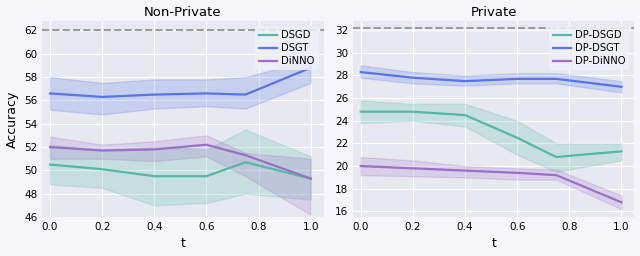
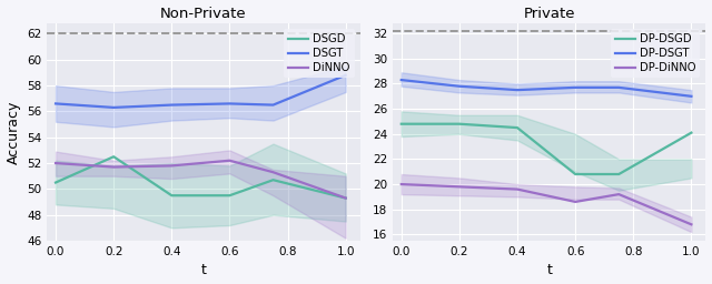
Non-Private/DSGD/0.2: 50.1 -> 52.5
Private/DP-DSGD/0.6: 22.5 -> 20.8
Private/DP-DiNNO/0.6: 19.4 -> 18.6
Private/DP-DSGD/1.0: 21.3 -> 24.1
